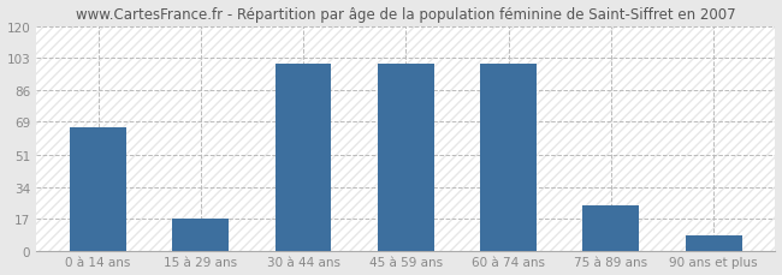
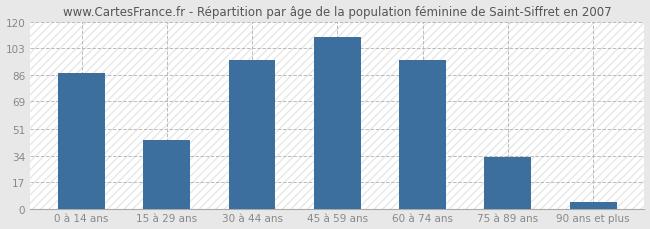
0 à 14 ans: 66 -> 87
15 à 29 ans: 17 -> 44
30 à 44 ans: 100 -> 95
45 à 59 ans: 100 -> 110
60 à 74 ans: 100 -> 95
75 à 89 ans: 24 -> 33
90 ans et plus: 8 -> 4
